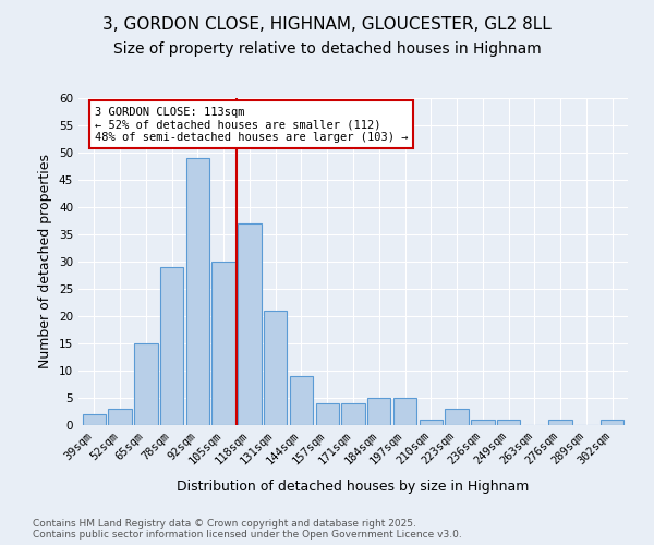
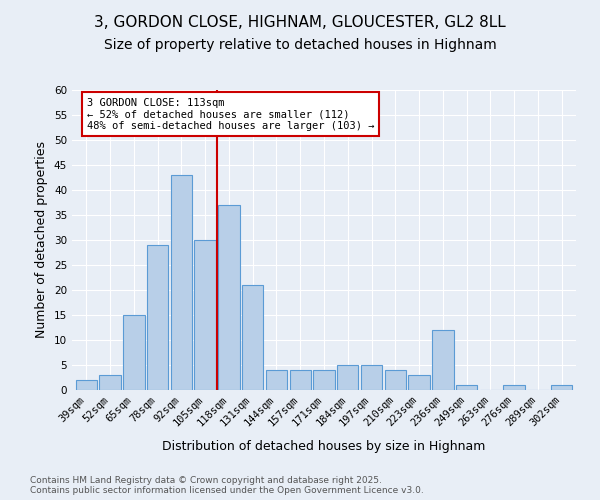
92sqm: 49 -> 43
144sqm: 9 -> 4
210sqm: 1 -> 4
236sqm: 1 -> 12
